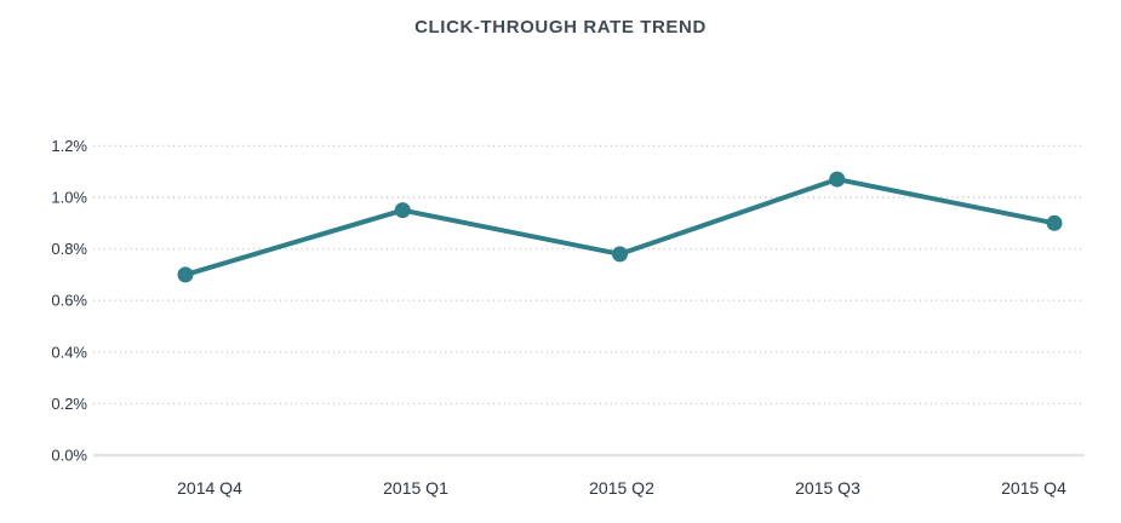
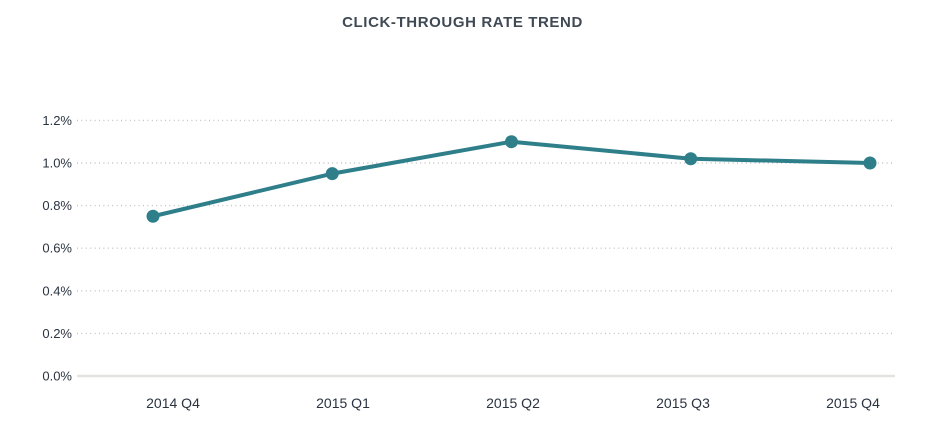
2014 Q4: 0.70% -> 0.75%
2015 Q2: 0.78% -> 1.10%
2015 Q3: 1.07% -> 1.02%
2015 Q4: 0.90% -> 1.00%
